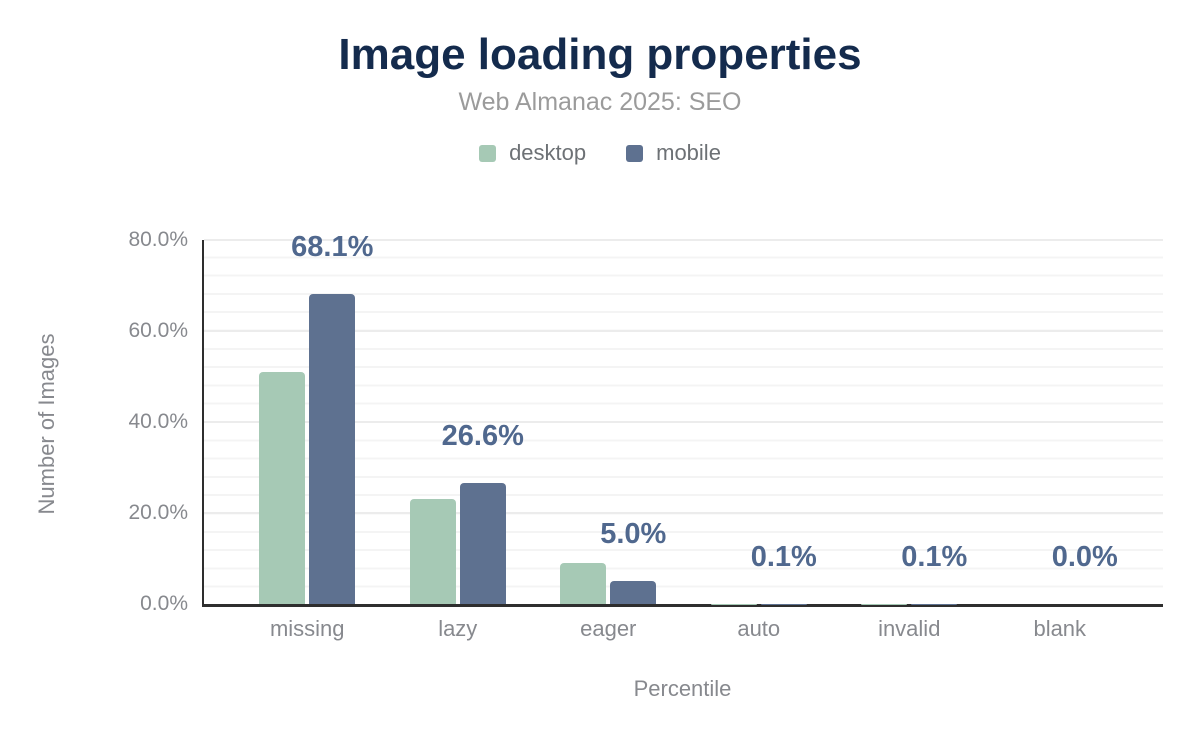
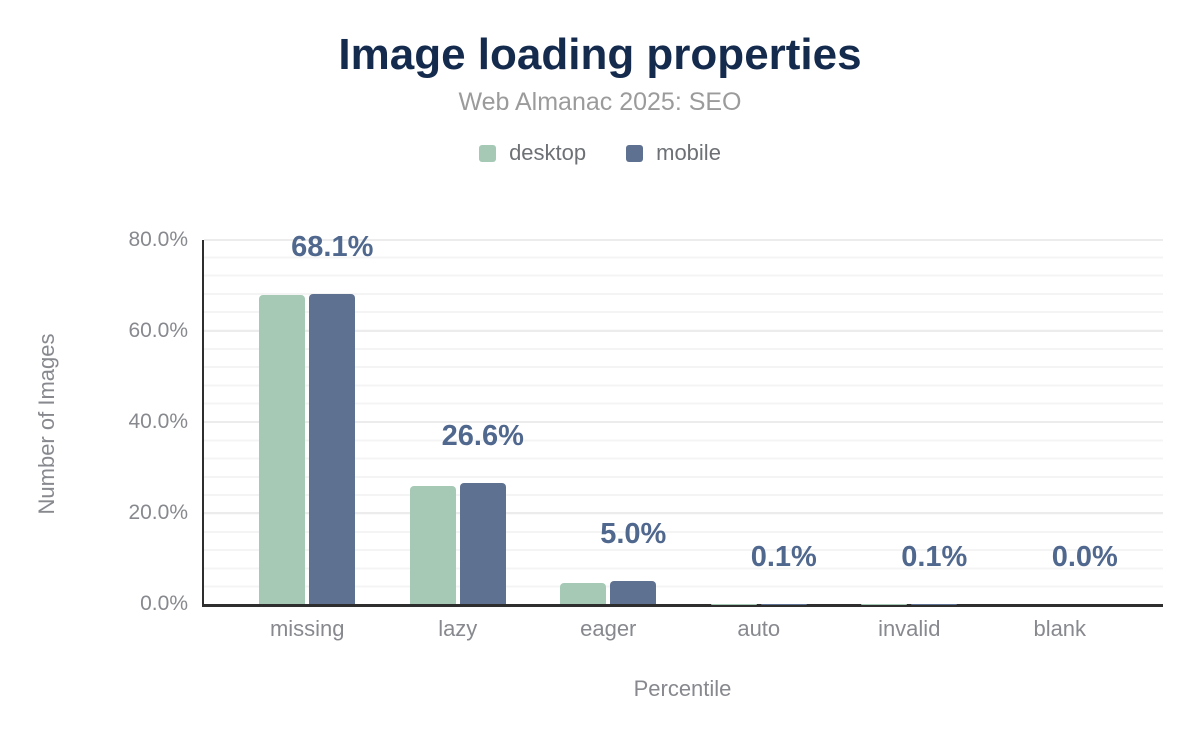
desktop/missing: 51% -> 68%
desktop/lazy: 23% -> 26%
desktop/eager: 9% -> 5%
